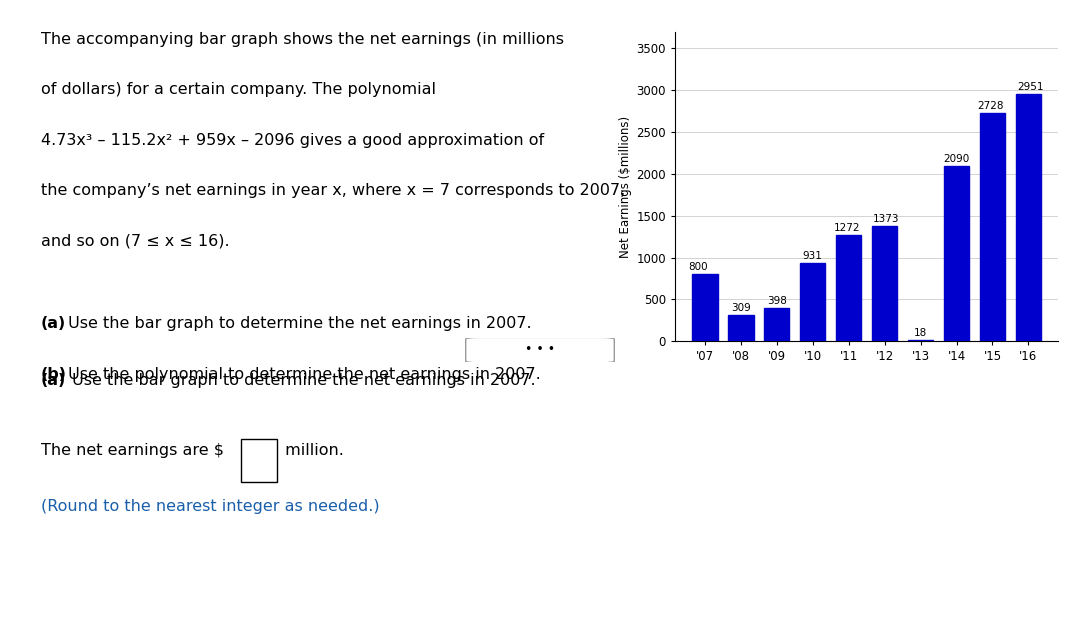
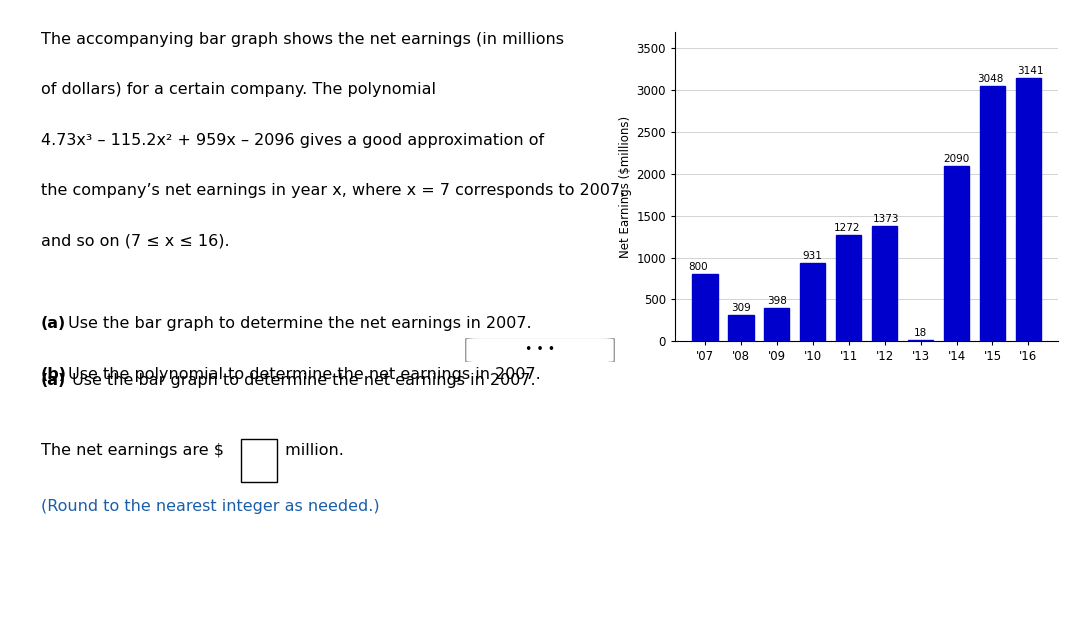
'15: 2728 -> 3048
'16: 2951 -> 3141
